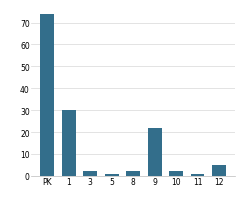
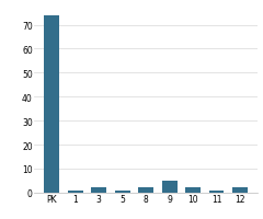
1: 30 -> 1
9: 22 -> 5
12: 5 -> 2
